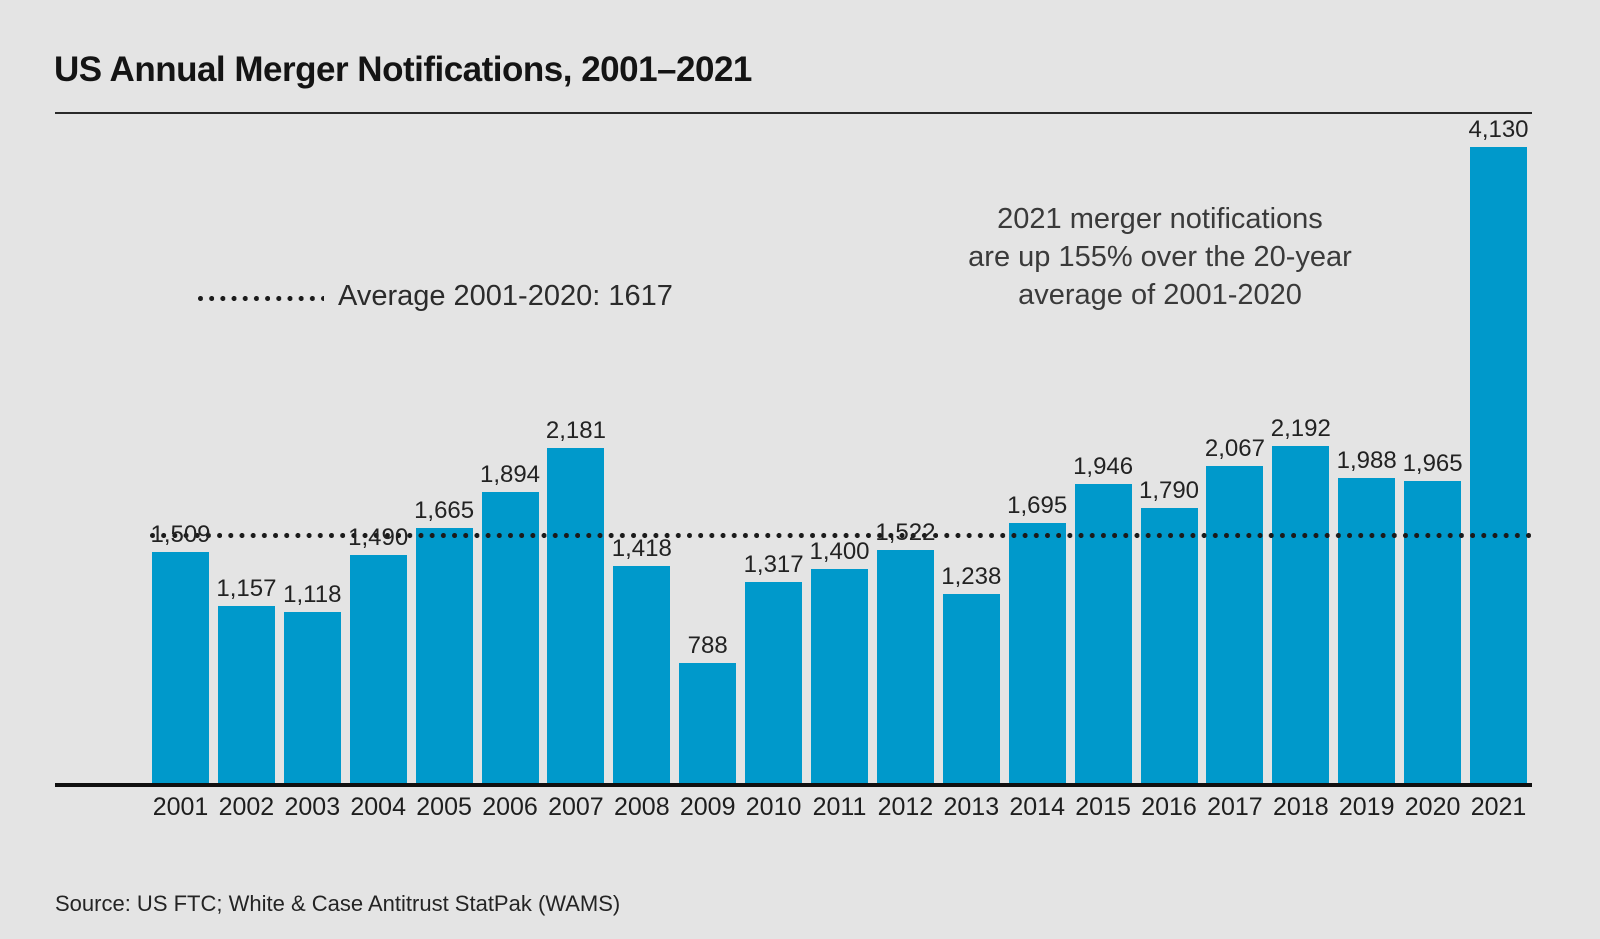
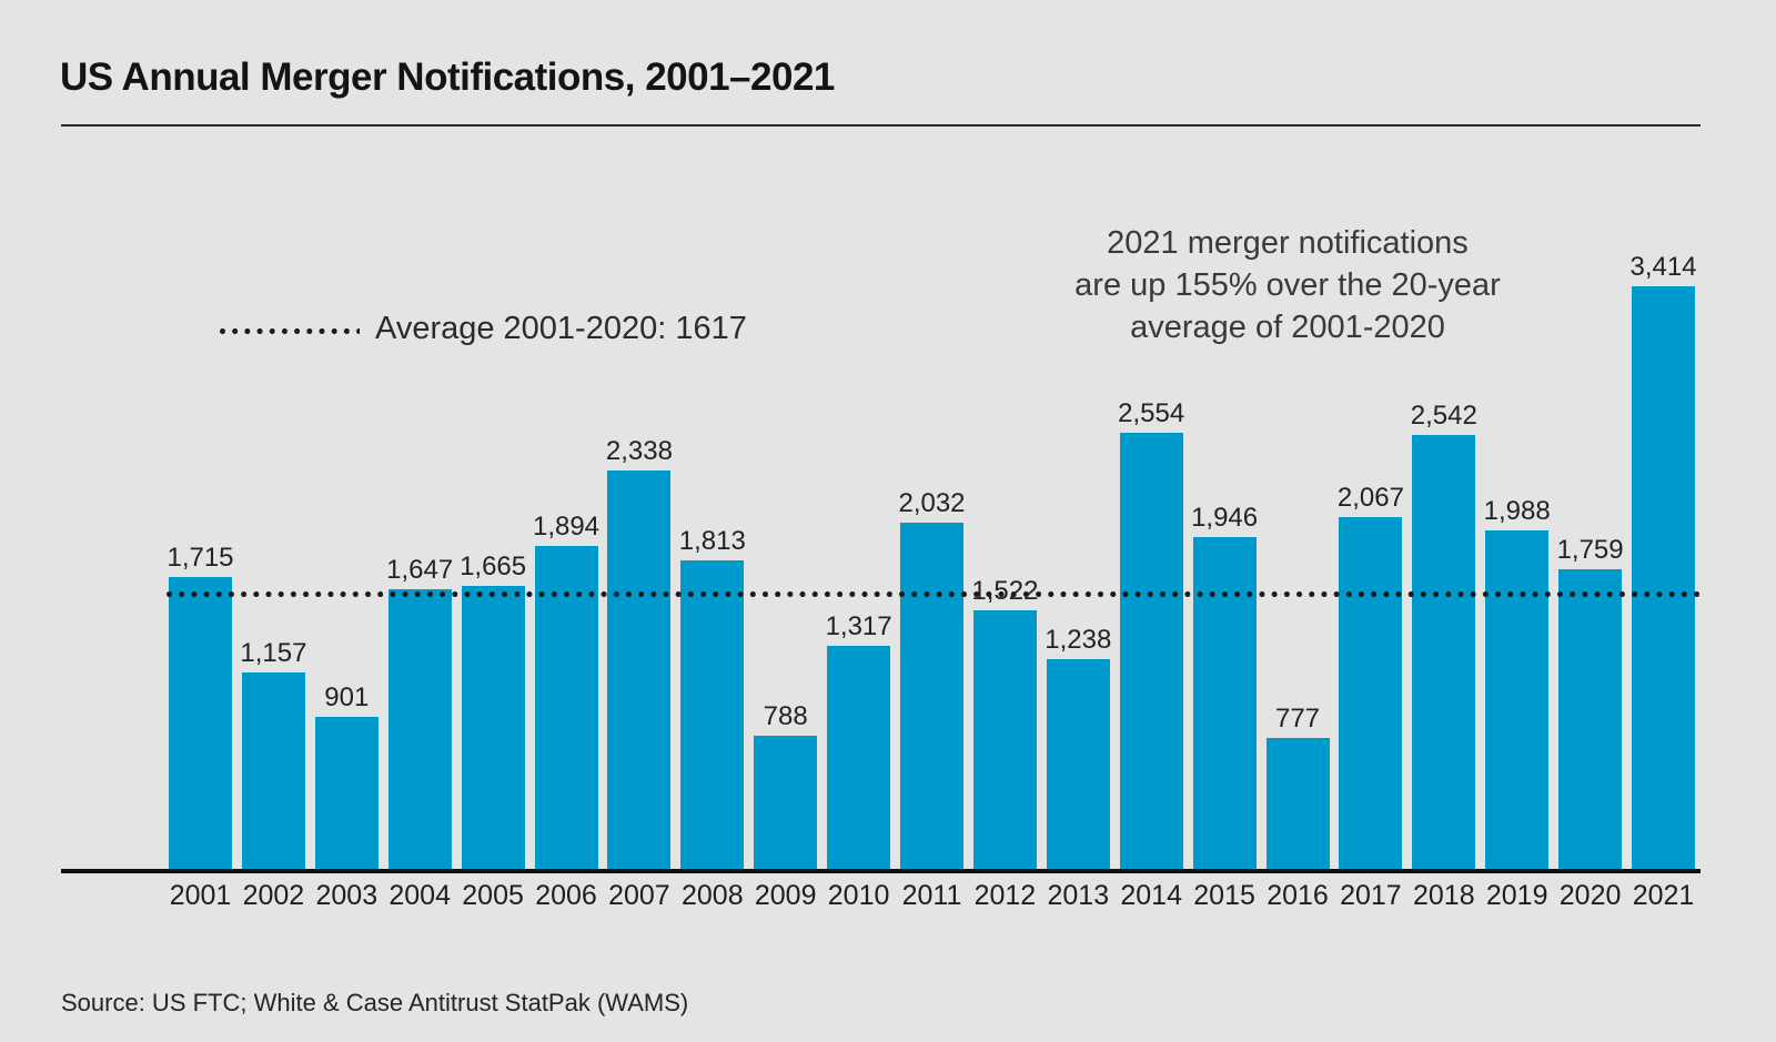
2001: 1,509 -> 1,715
2003: 1,118 -> 901
2004: 1,490 -> 1,647
2007: 2,181 -> 2,338
2008: 1,418 -> 1,813
2011: 1,400 -> 2,032
2014: 1,695 -> 2,554
2016: 1,790 -> 777
2018: 2,192 -> 2,542
2020: 1,965 -> 1,759
2021: 4,130 -> 3,414
